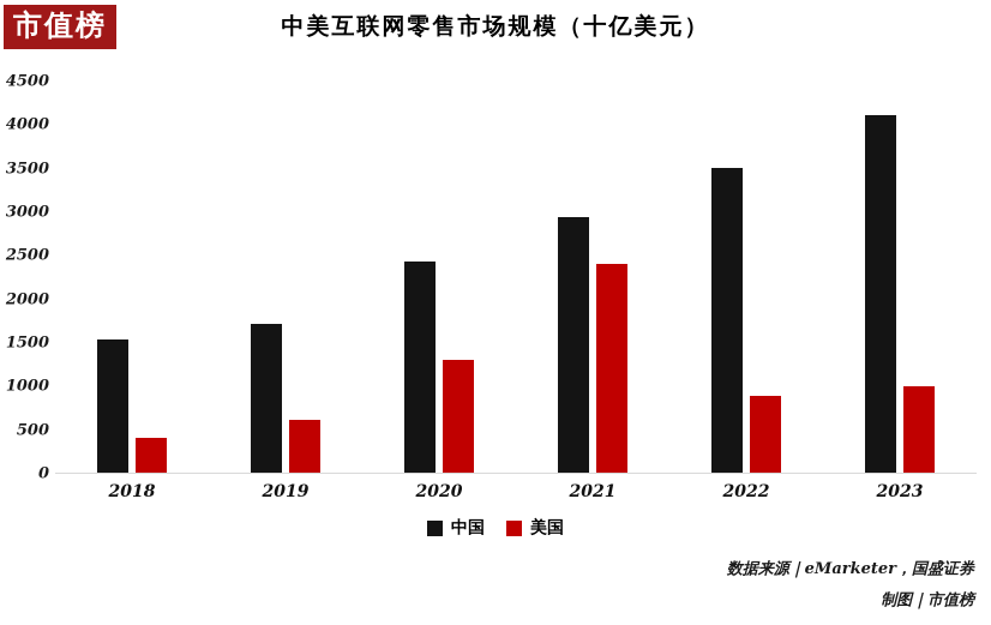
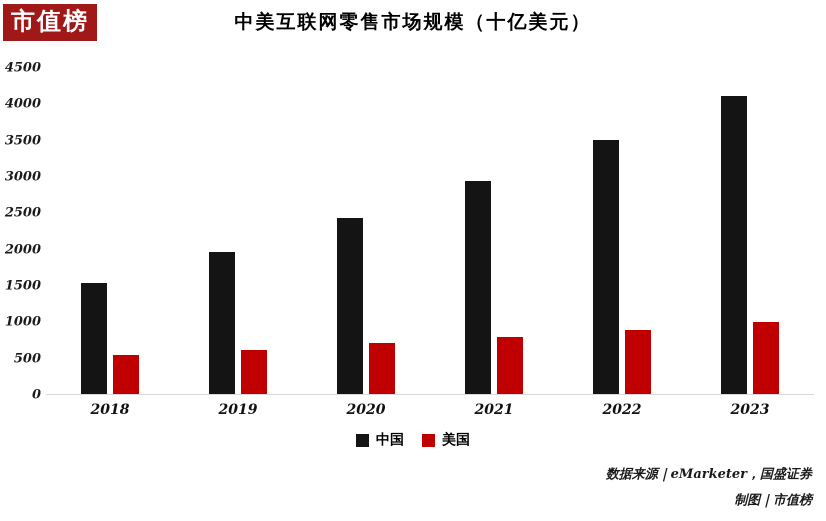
美国/2018: 400 -> 500
中国/2019: 1700 -> 2000
美国/2020: 1300 -> 700
美国/2021: 2400 -> 800
